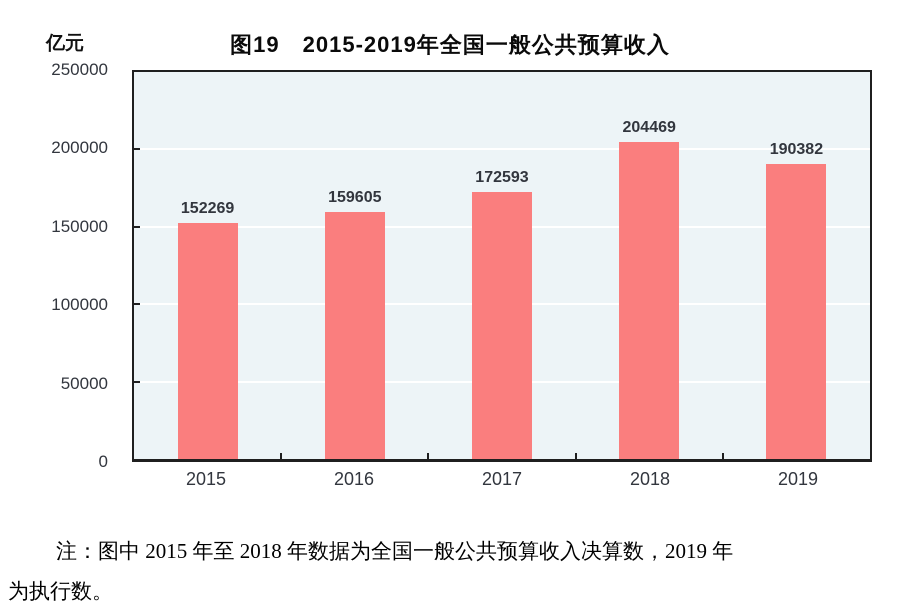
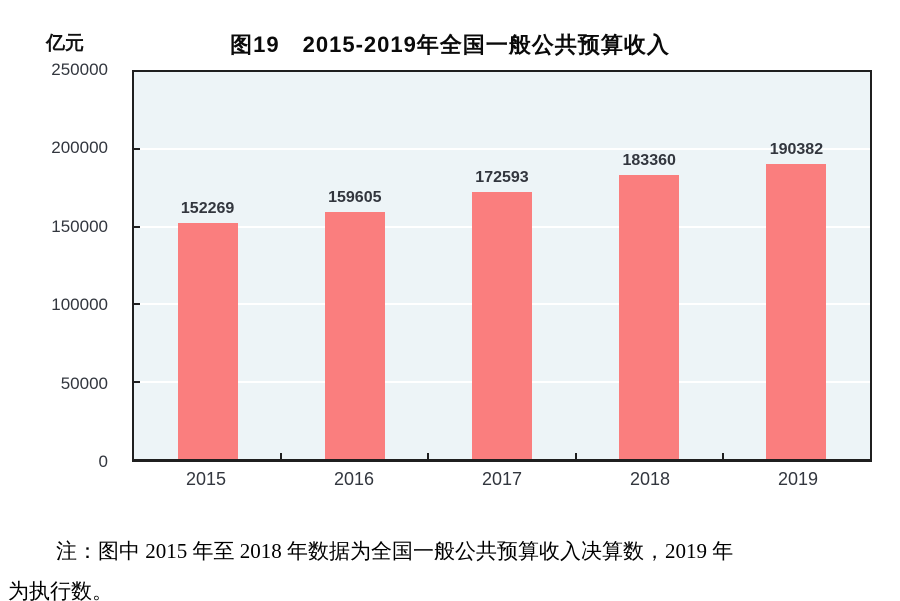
2018: 204469 -> 183360
